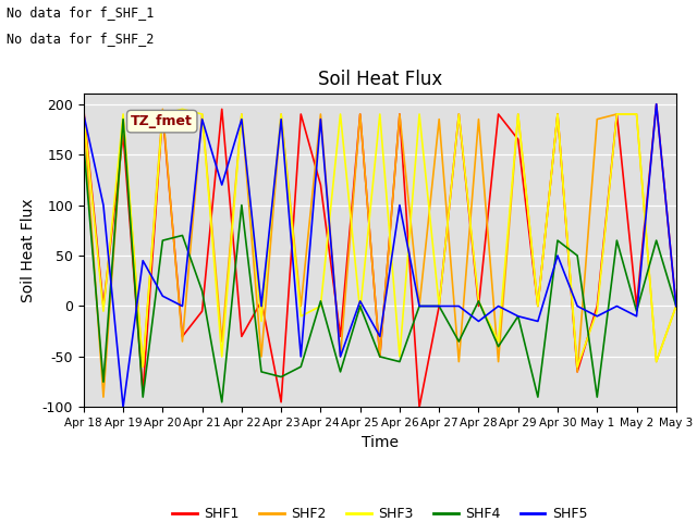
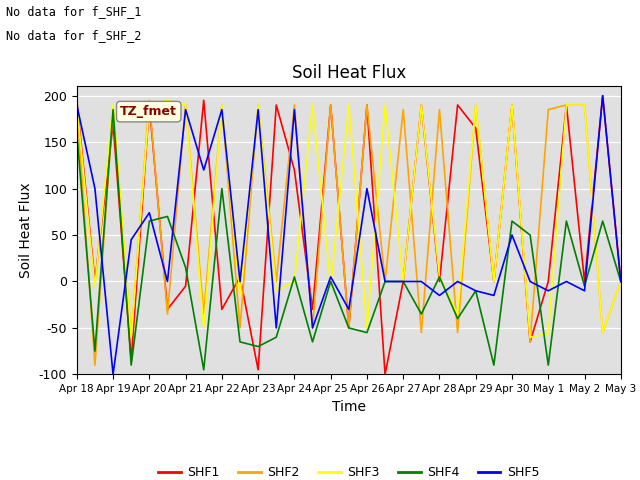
SHF5/Apr 20: 10 -> 74
SHF3/May 1: -5 -> -56
